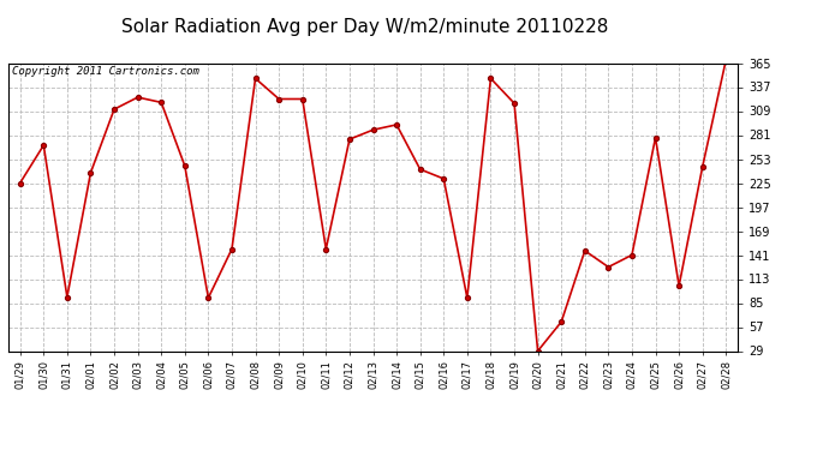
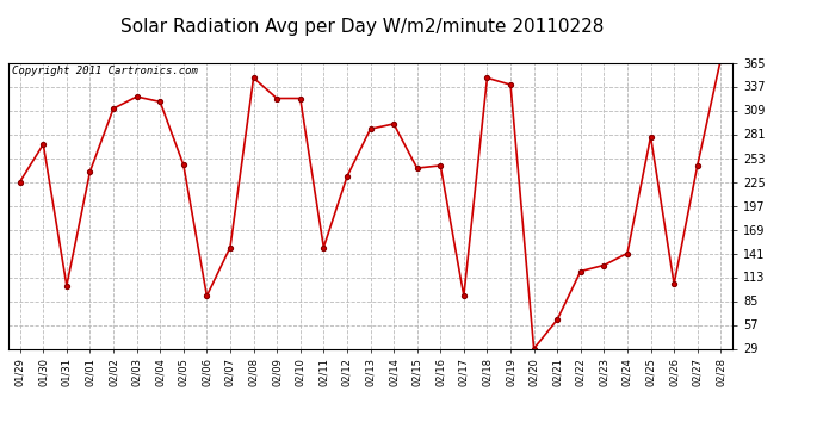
01/31: 92 -> 103
02/12: 276 -> 231
02/16: 230 -> 244
02/19: 318 -> 339
02/22: 146 -> 120
